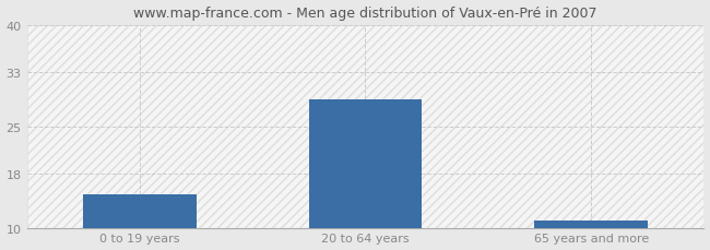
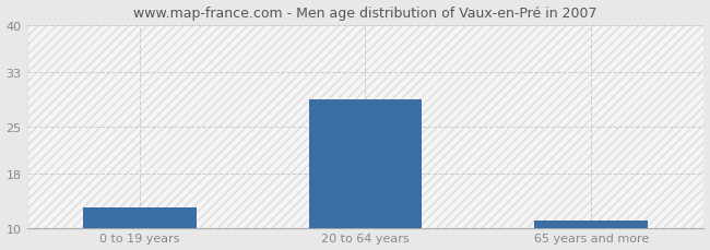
0 to 19 years: 15 -> 13
